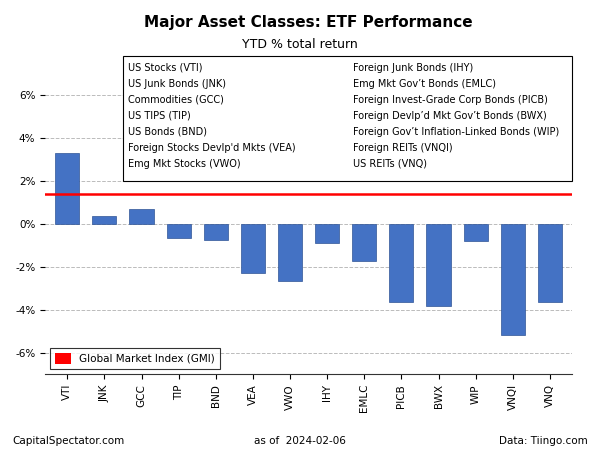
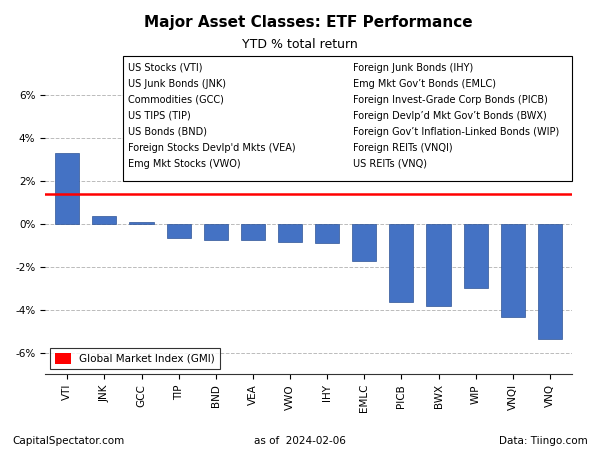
GCC: 0.70% -> 0.10%
VEA: -2.30% -> -0.75%
VWO: -2.65% -> -0.85%
WIP: -0.80% -> -3.00%
VNQI: -5.15% -> -4.35%
VNQ: -3.65% -> -5.35%
